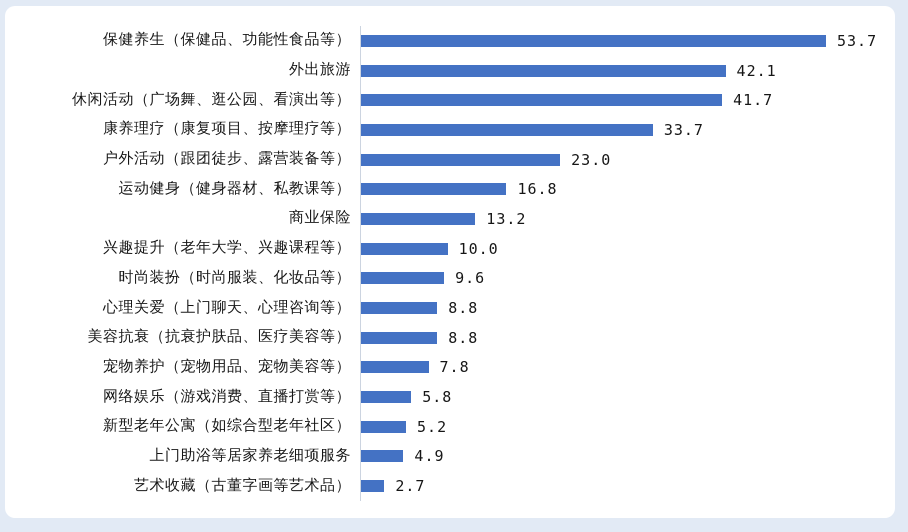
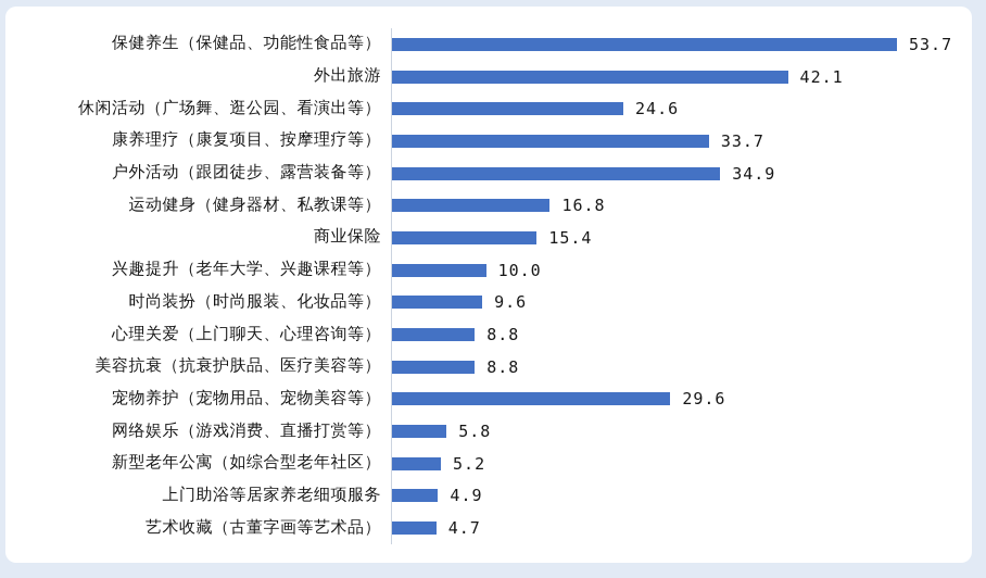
休闲活动（广场舞、逛公园、看演出等）: 41.7 -> 24.6
户外活动（跟团徒步、露营装备等）: 23.0 -> 34.9
商业保险: 13.2 -> 15.4
宠物养护（宠物用品、宠物美容等）: 7.8 -> 29.6
艺术收藏（古董字画等艺术品）: 2.7 -> 4.7
